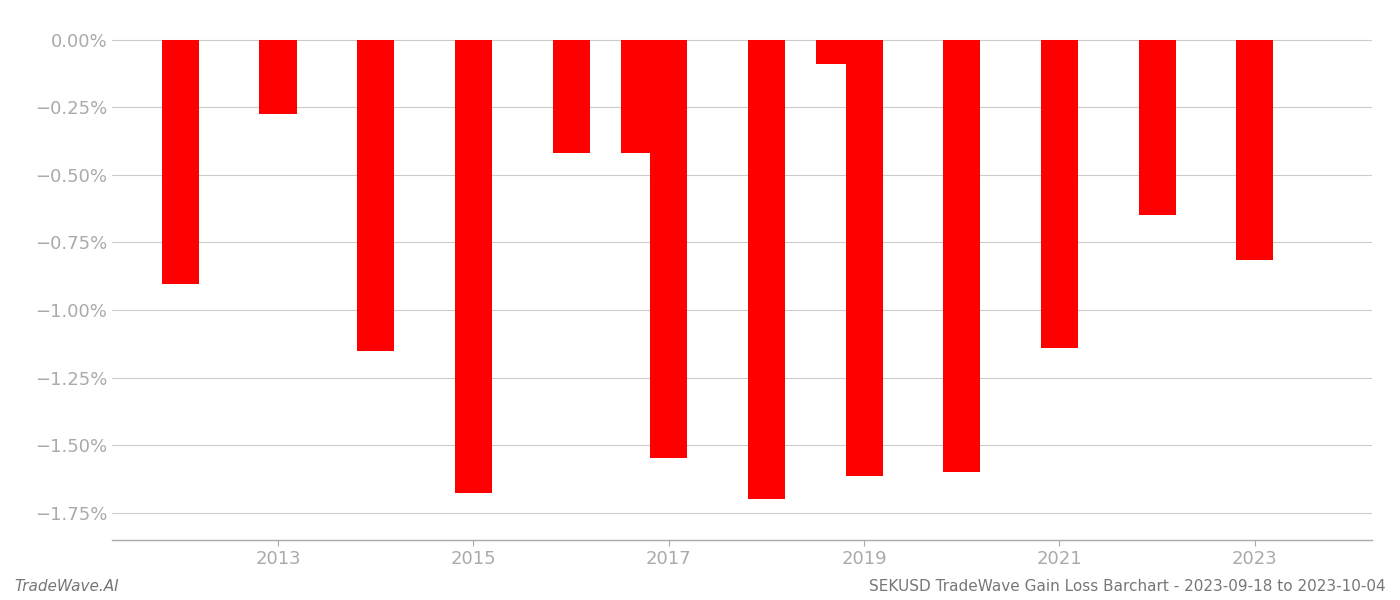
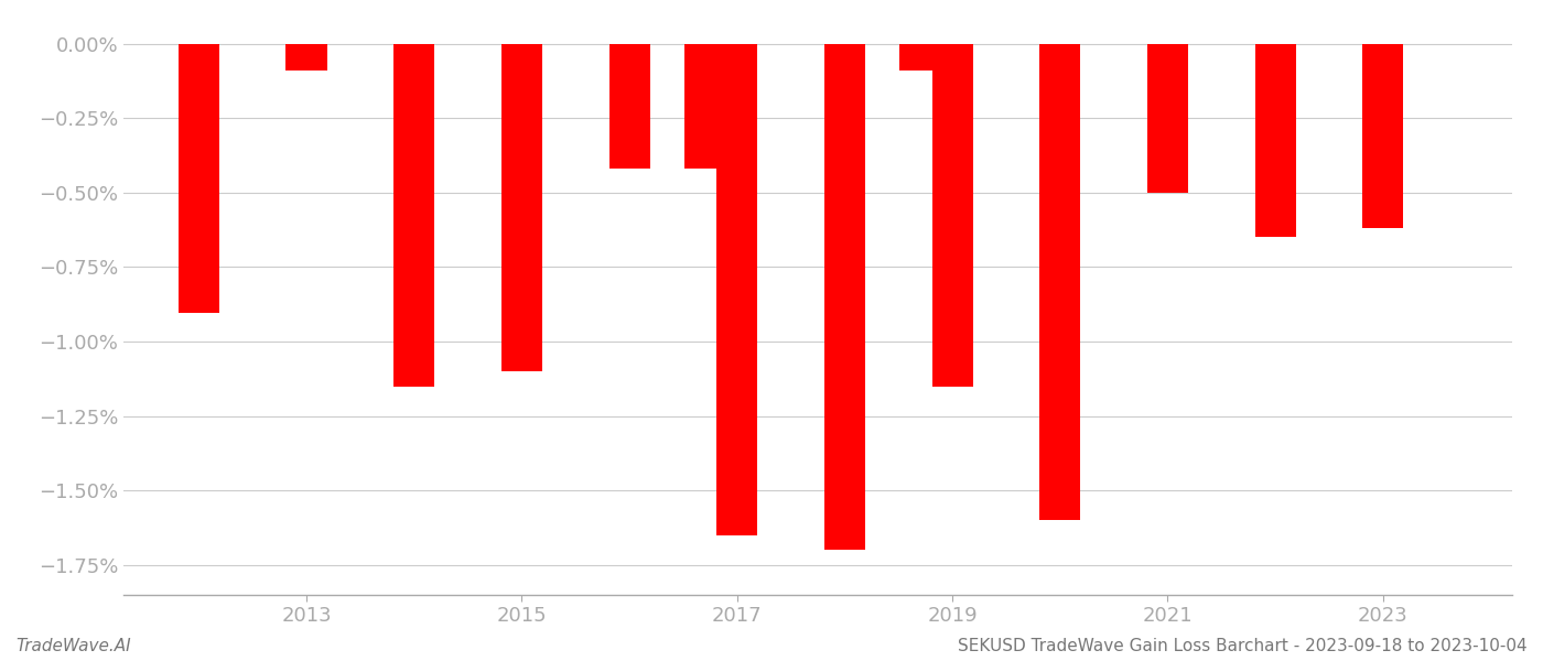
2013: -0.275% -> -0.090%
2015: -1.675% -> -1.100%
2017: -1.545% -> -1.650%
2019: -1.615% -> -1.150%
2021: -1.140% -> -0.500%
2023: -0.815% -> -0.620%
